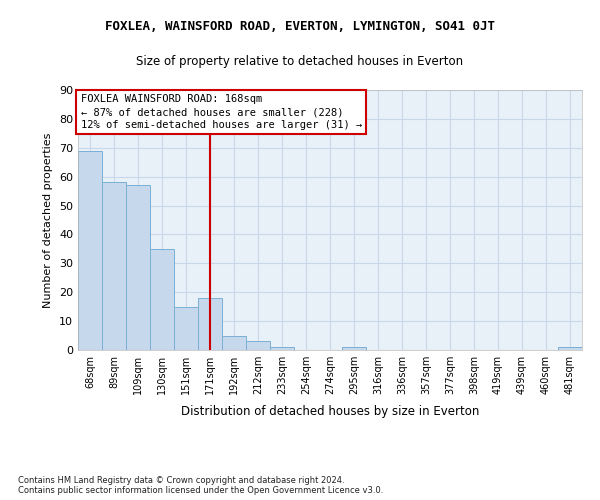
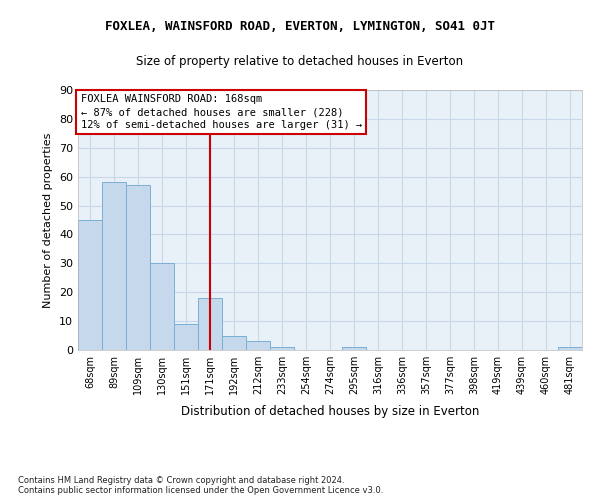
68sqm: 69 -> 45
130sqm: 35 -> 30
151sqm: 15 -> 9
